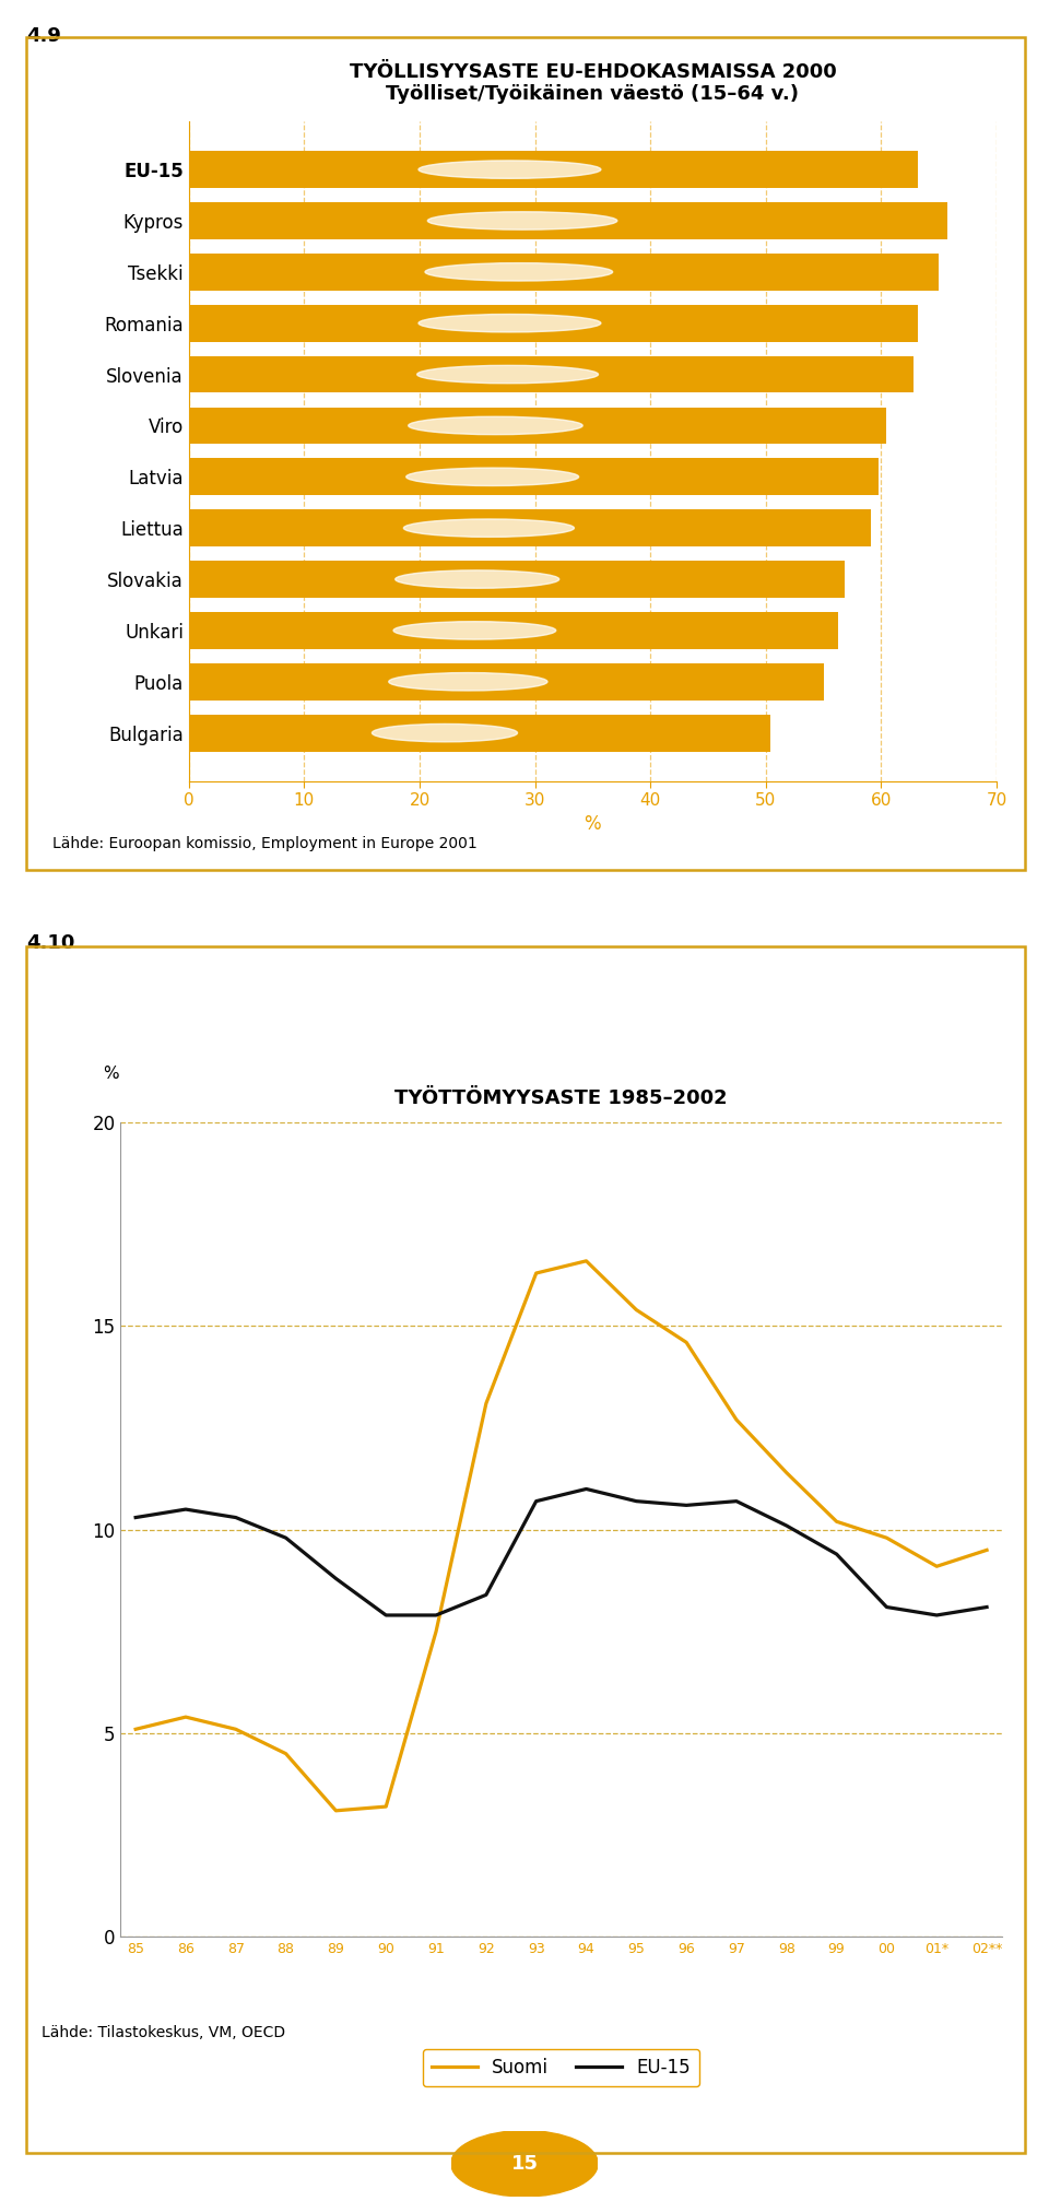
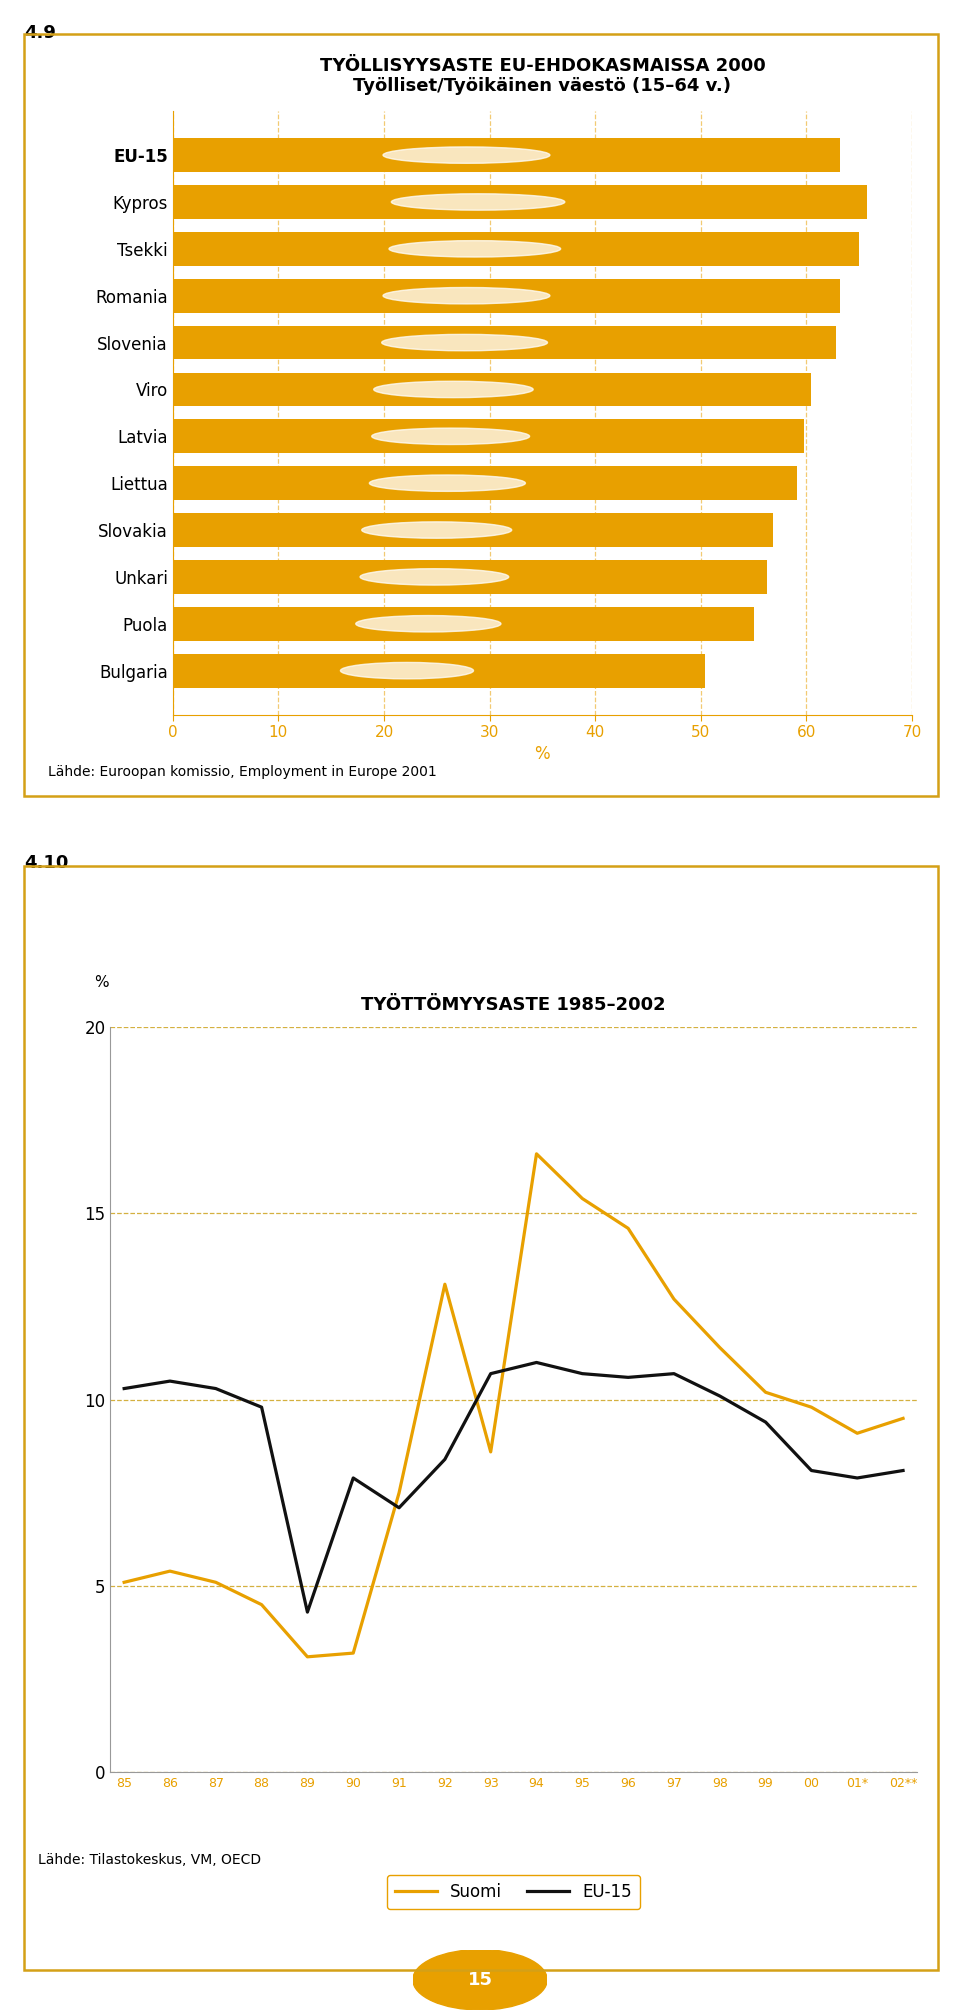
TYÖTTÖMYYSASTE 1985–2002/EU-15/89: 8.8 -> 4.3
TYÖTTÖMYYSASTE 1985–2002/EU-15/91: 7.9 -> 7.1
TYÖTTÖMYYSASTE 1985–2002/Suomi/93: 16.3 -> 8.6
